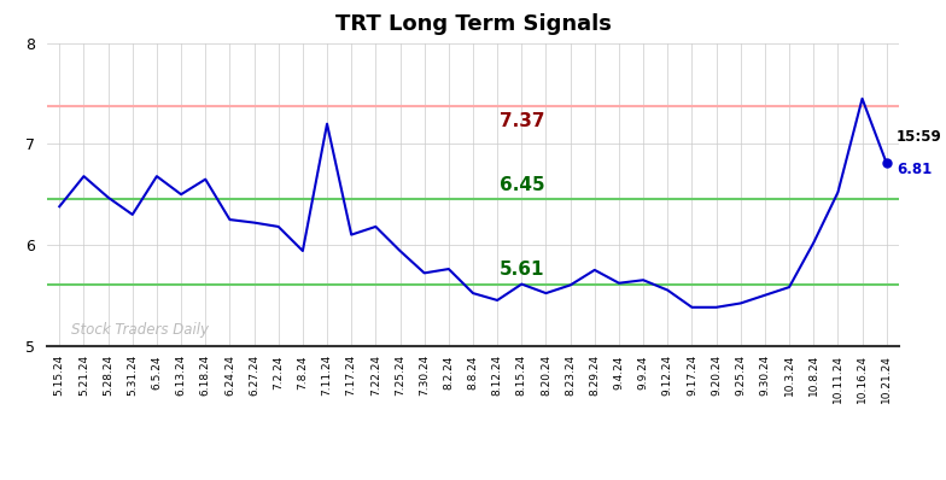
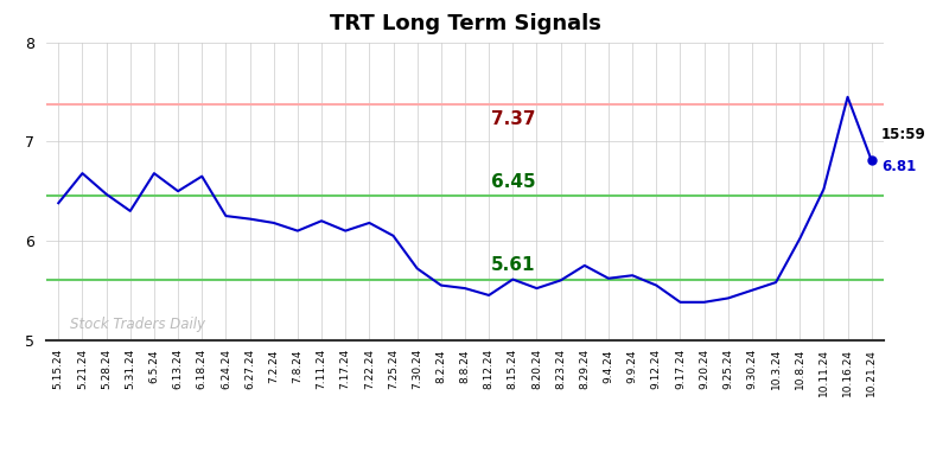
7.8.24: 5.94 -> 6.10
7.11.24: 7.20 -> 6.20
7.25.24: 5.94 -> 6.05
8.2.24: 5.76 -> 5.55
